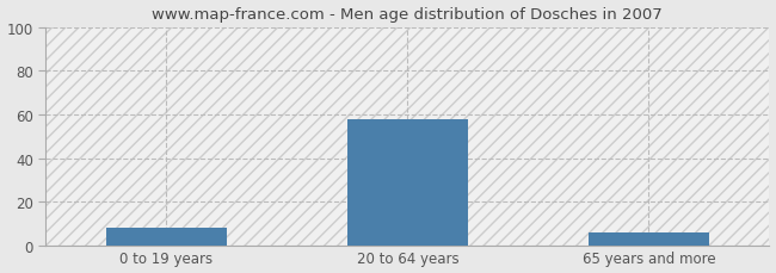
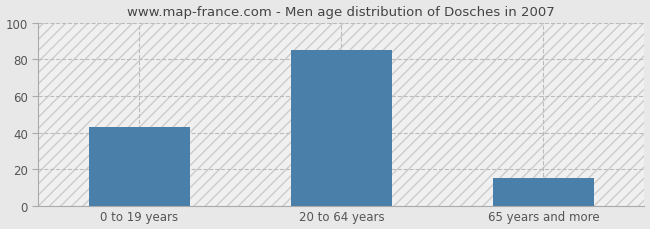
0 to 19 years: 8 -> 43
20 to 64 years: 58 -> 85
65 years and more: 6 -> 15
